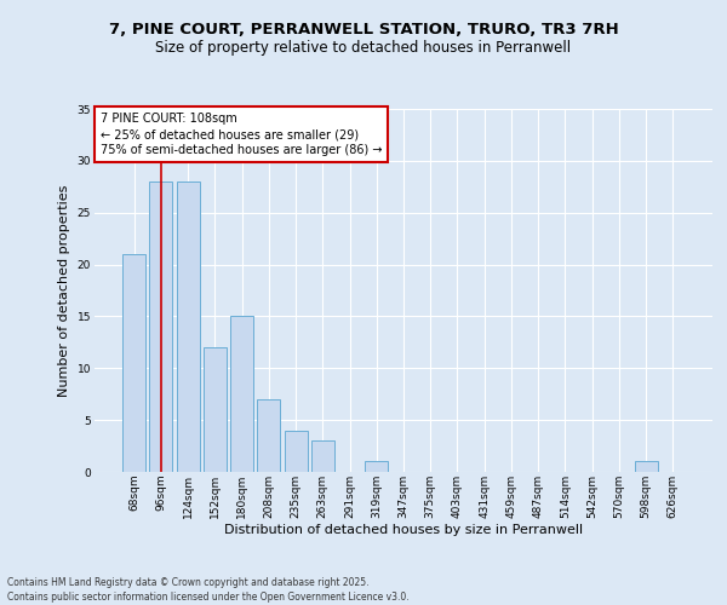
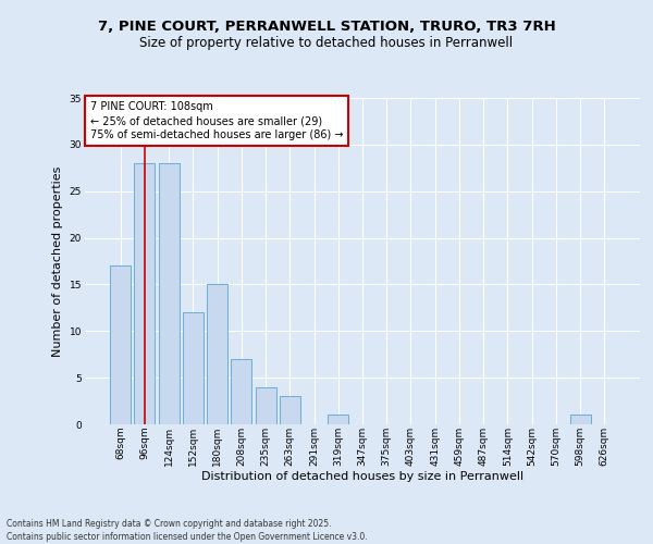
68sqm: 21 -> 17
